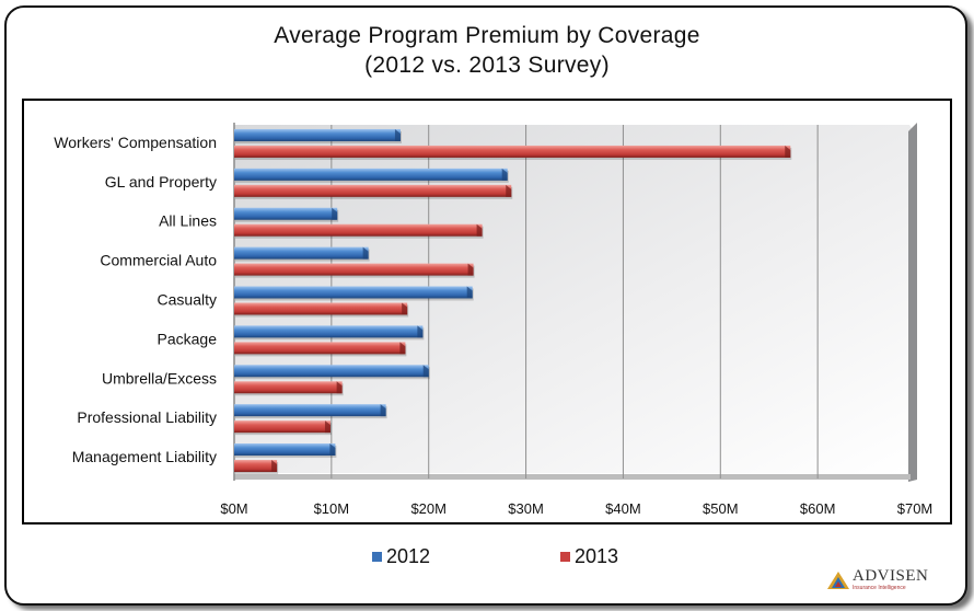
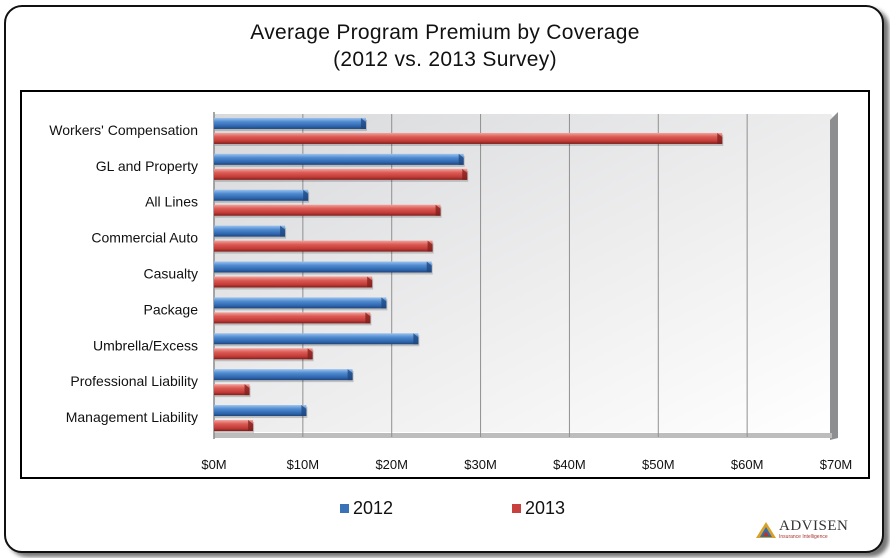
2012/Commercial Auto: $14M -> $8M
2012/Umbrella/Excess: $20M -> $23M
2013/Professional Liability: $10M -> $4M
